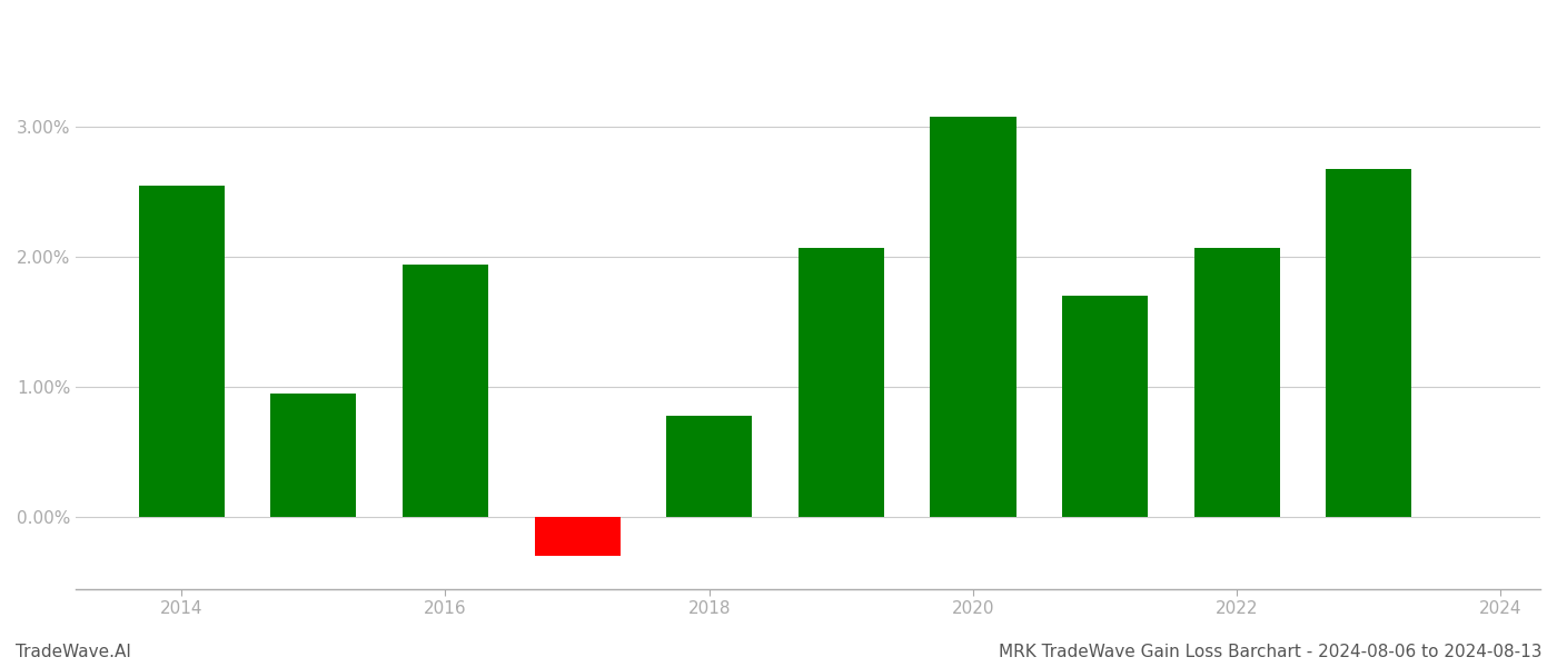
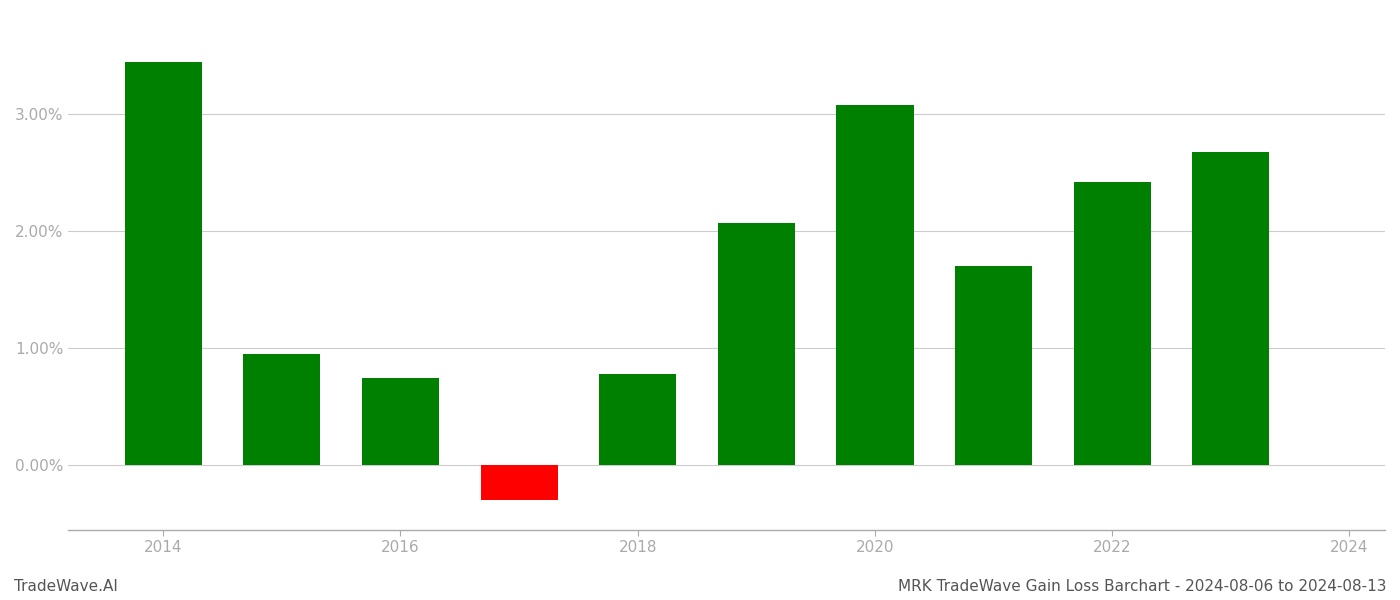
2014: 2.55% -> 3.45%
2016: 1.94% -> 0.75%
2022: 2.07% -> 2.42%
